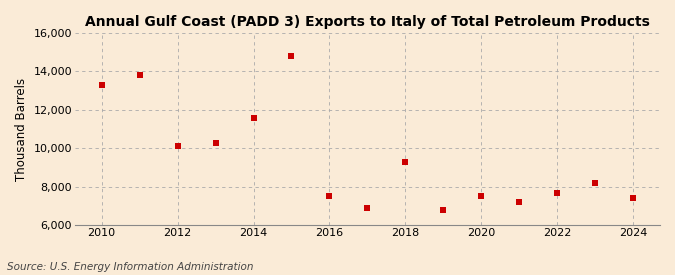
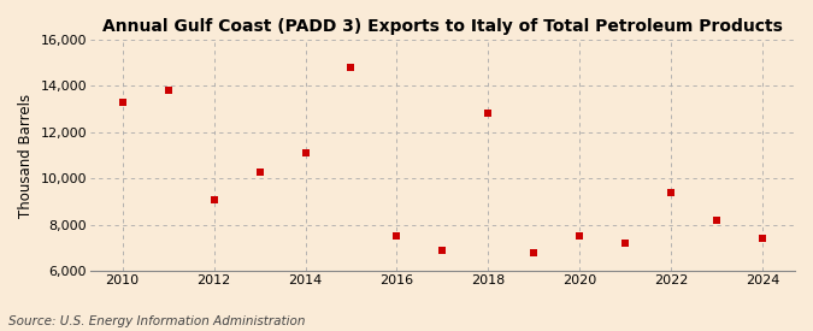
2012: 10,100 -> 9,100
2014: 11,600 -> 11,100
2018: 9,300 -> 12,800
2022: 7,700 -> 9,400
